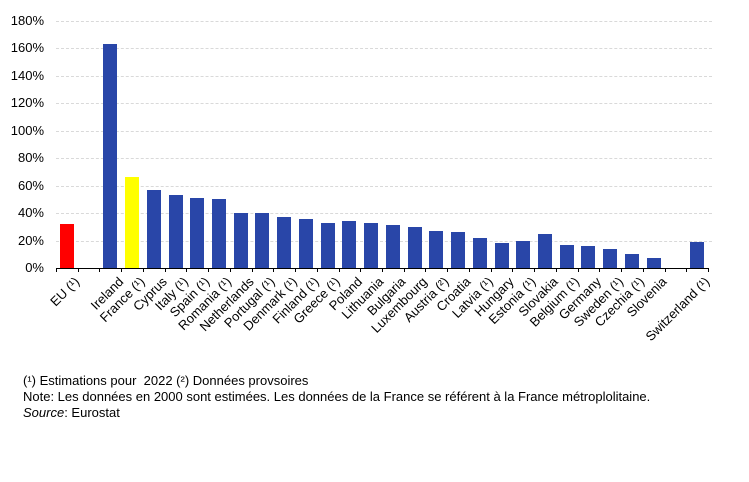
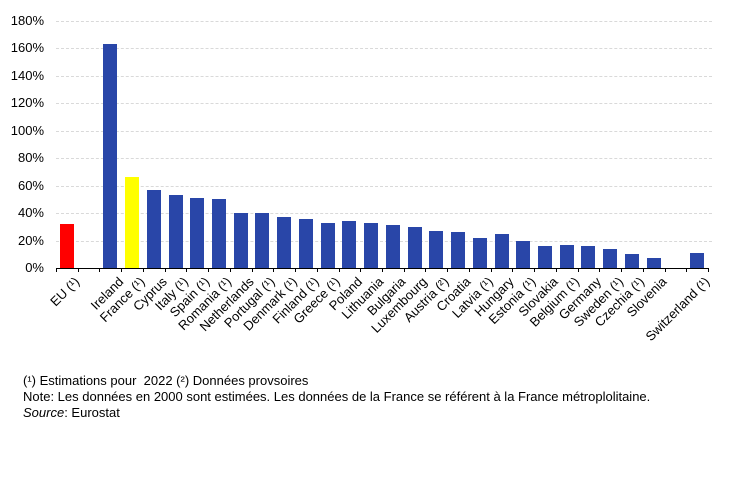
Hungary: 18% -> 25%
Slovakia: 25% -> 16%
Switzerland (¹): 19% -> 11%
